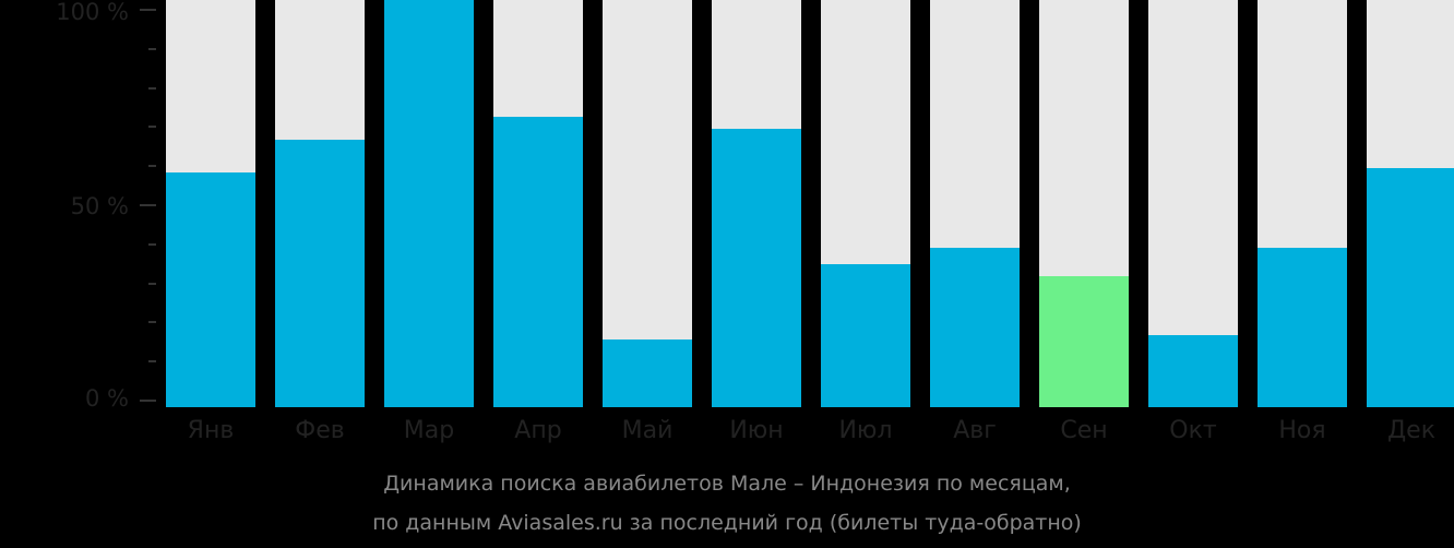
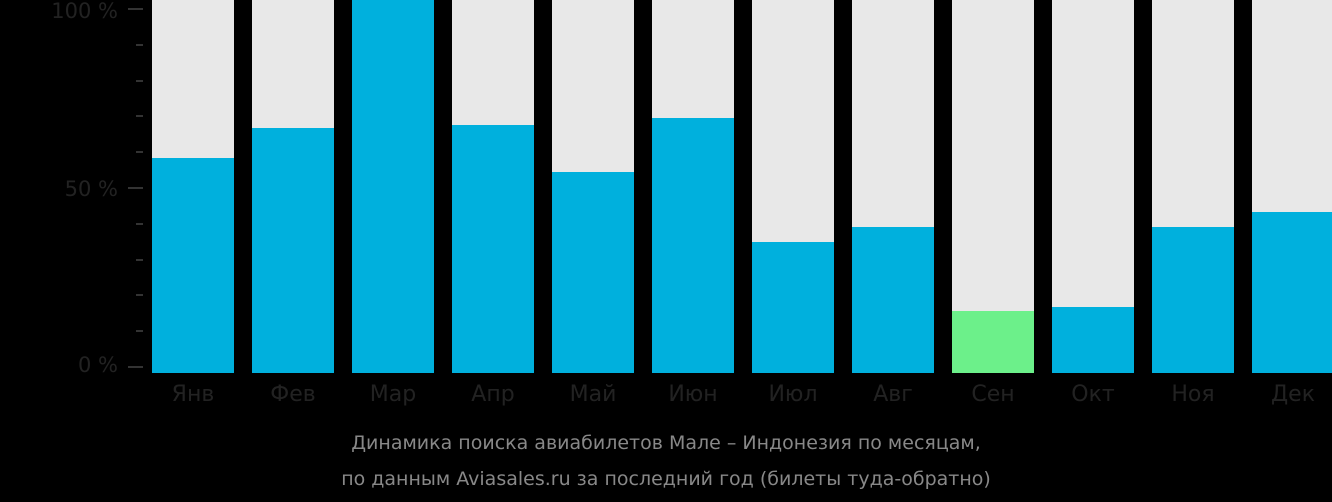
Апр: 73% -> 68%
Май: 17% -> 55%
Сен: 33% -> 17%
Дек: 60% -> 44%
